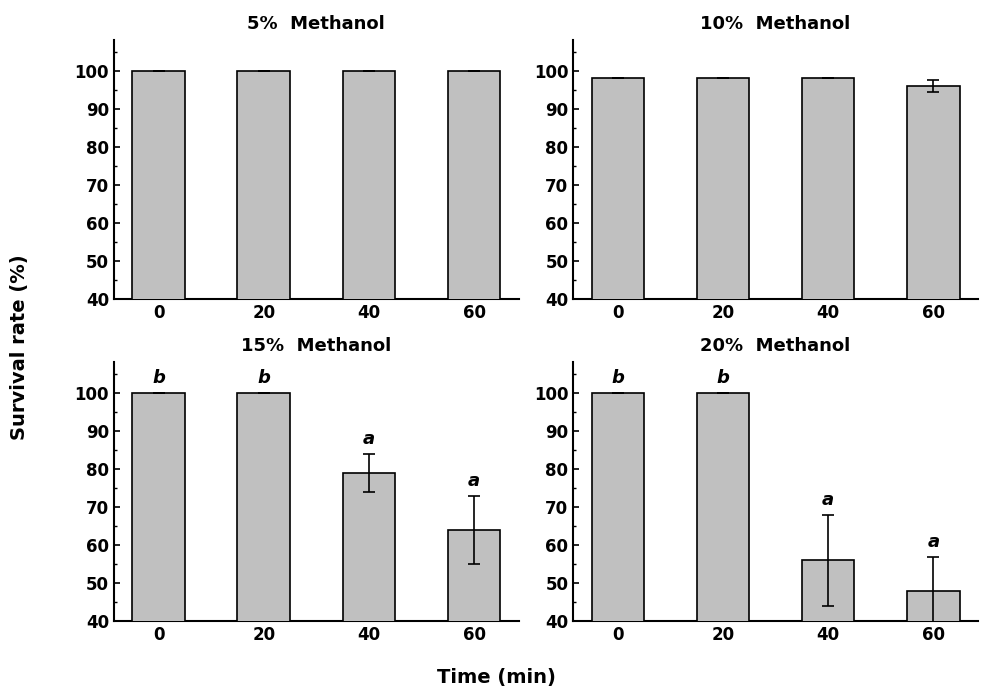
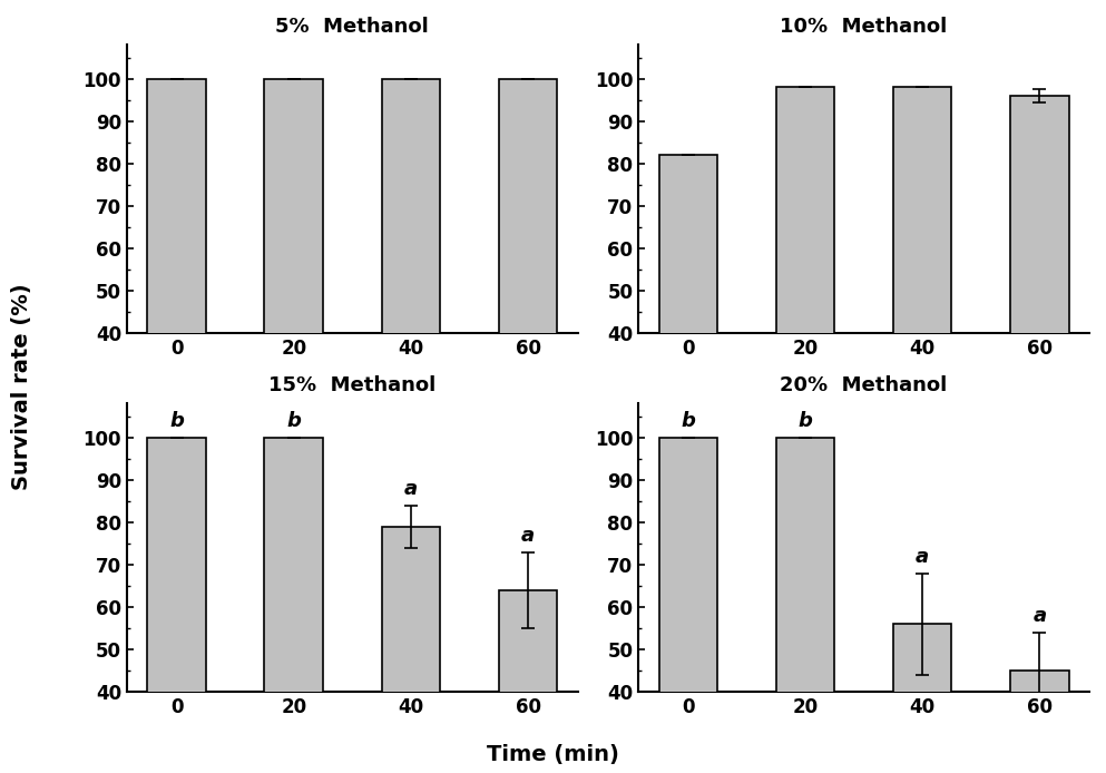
10% Methanol/0: 98 -> 82
20% Methanol/60: 48 -> 45
